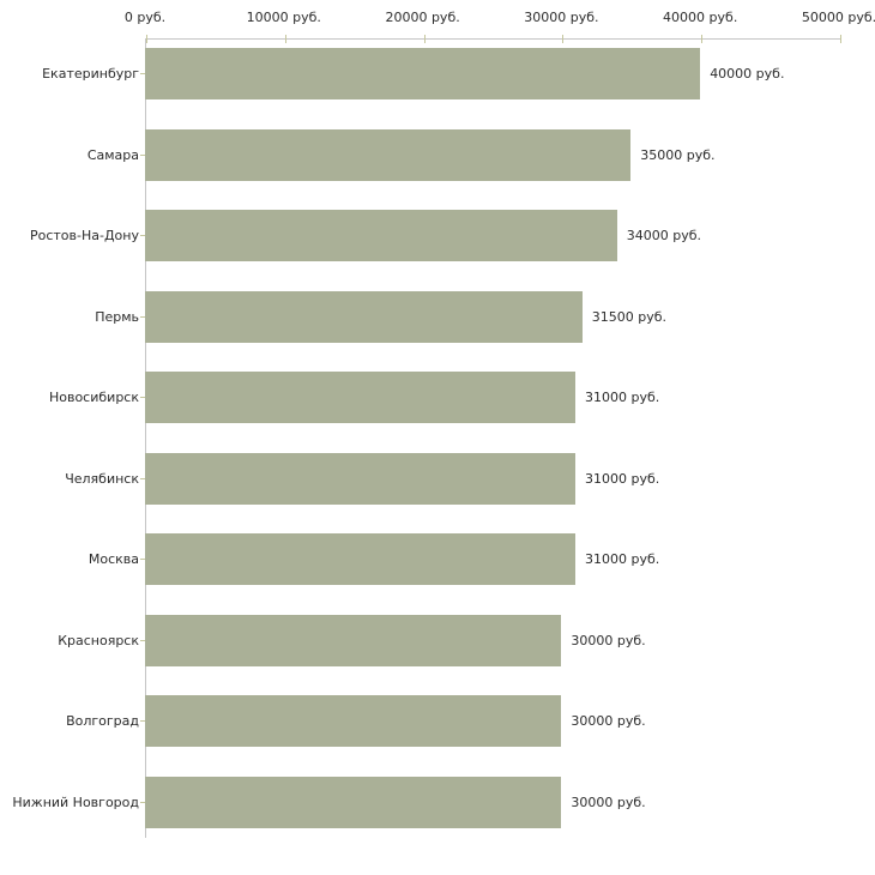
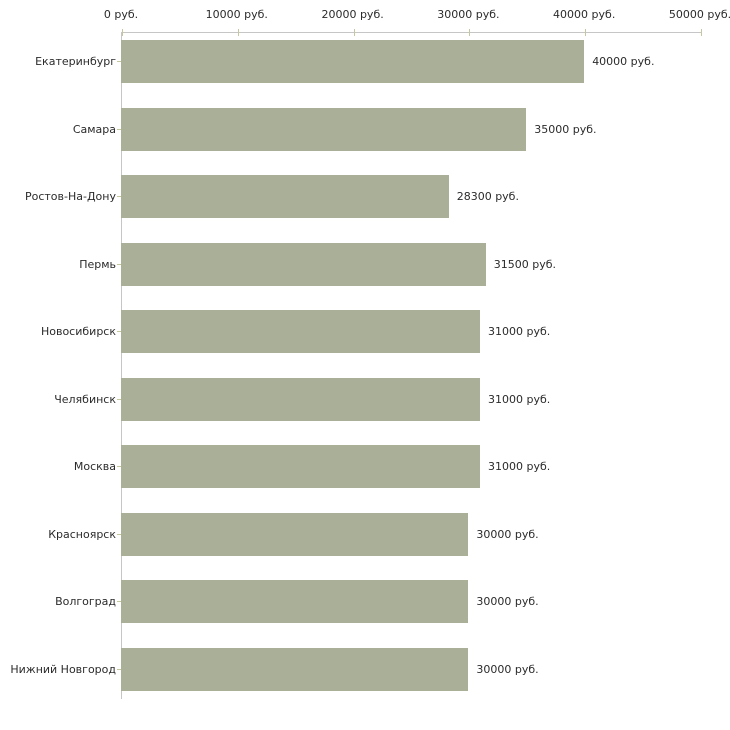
Ростов-На-Дону: 34000 -> 28300
